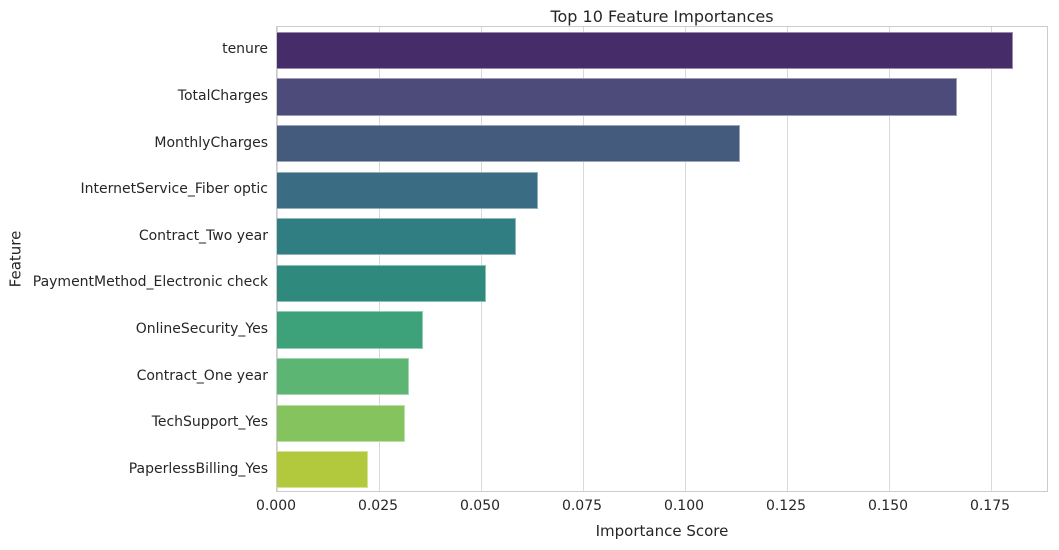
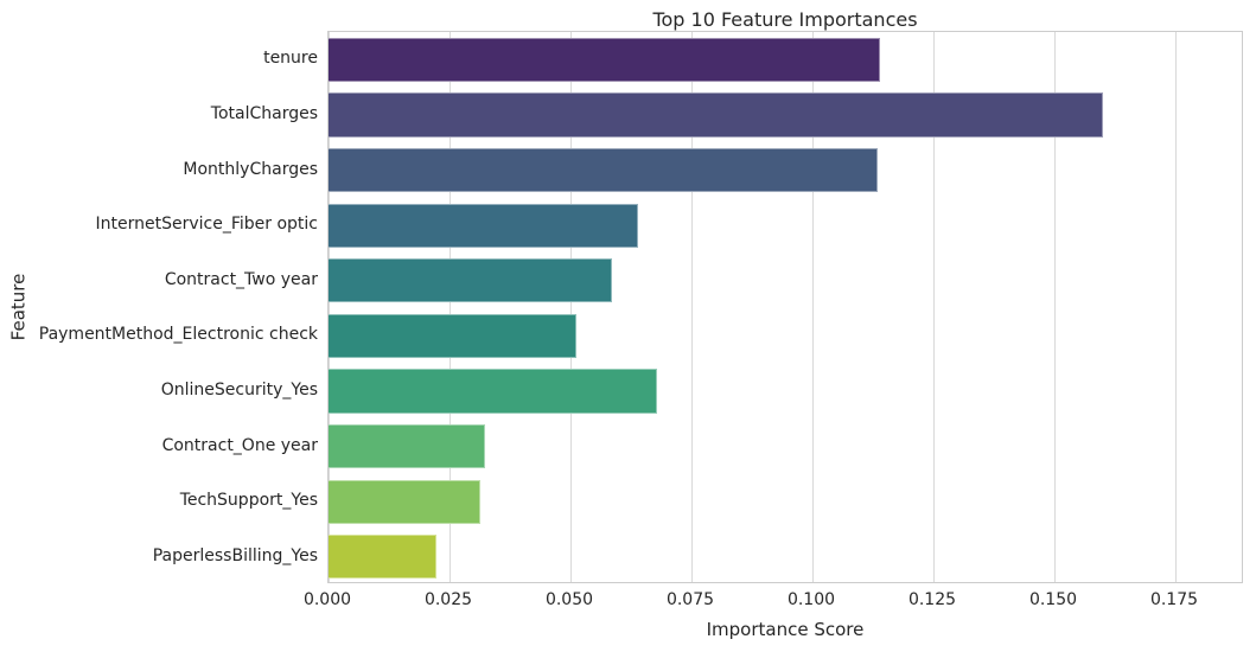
tenure: 0.180 -> 0.114
TotalCharges: 0.167 -> 0.160
OnlineSecurity_Yes: 0.036 -> 0.068
